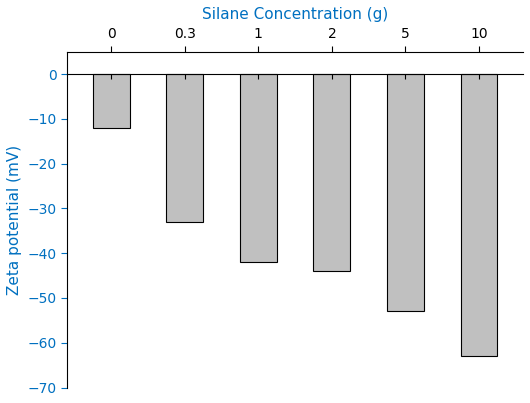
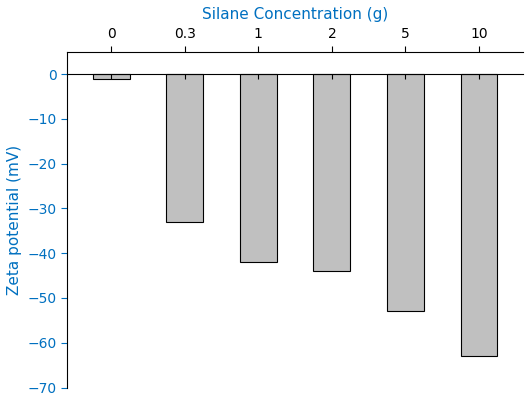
0: -12 -> -1
